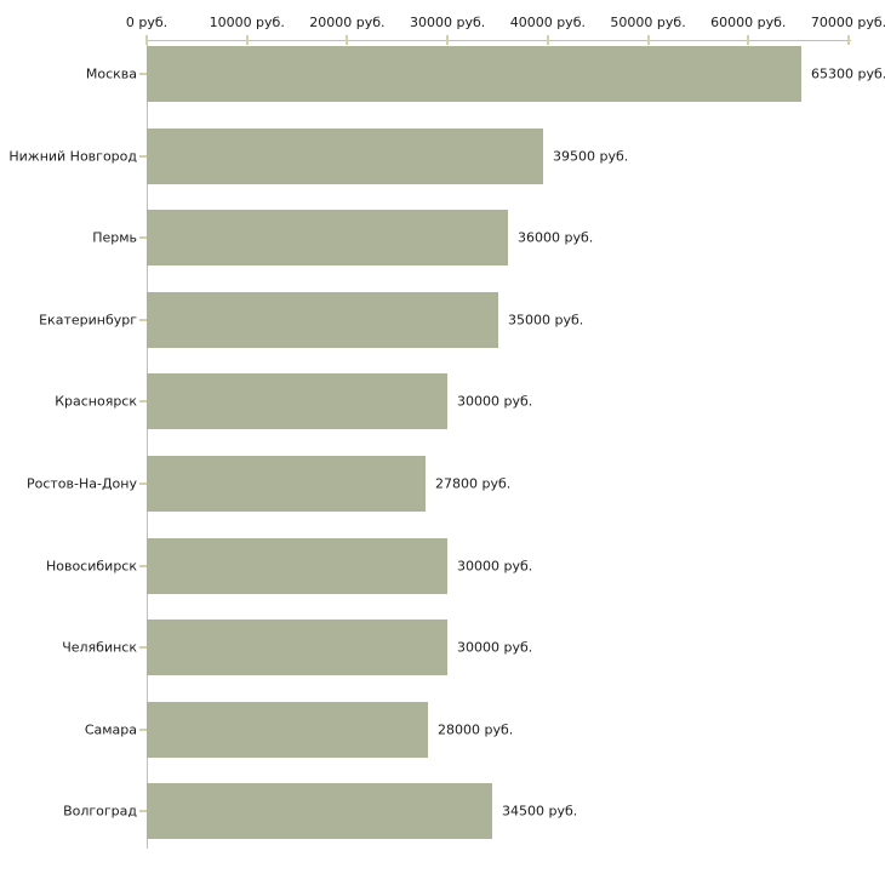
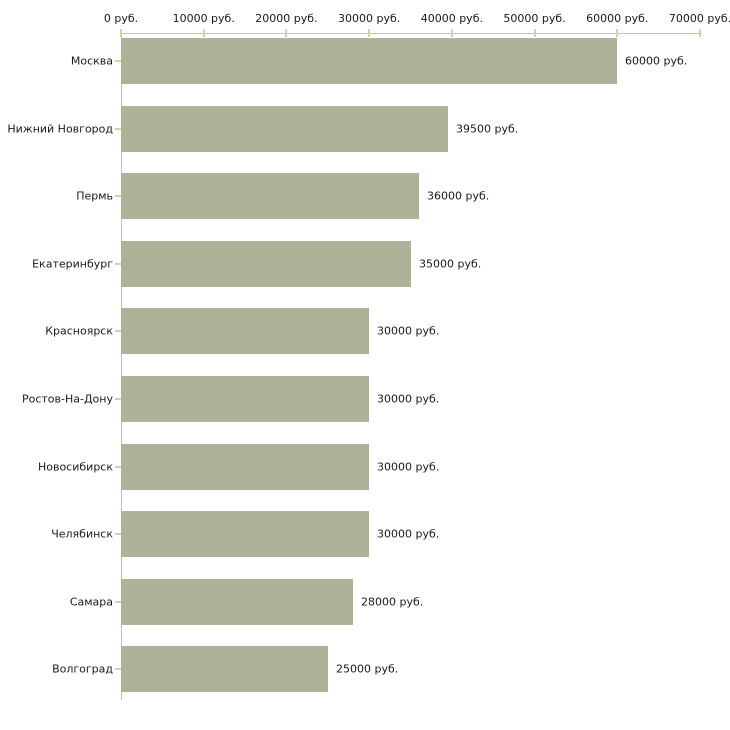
Москва: 65300 -> 60000
Ростов-На-Дону: 27800 -> 30000
Волгоград: 34500 -> 25000
